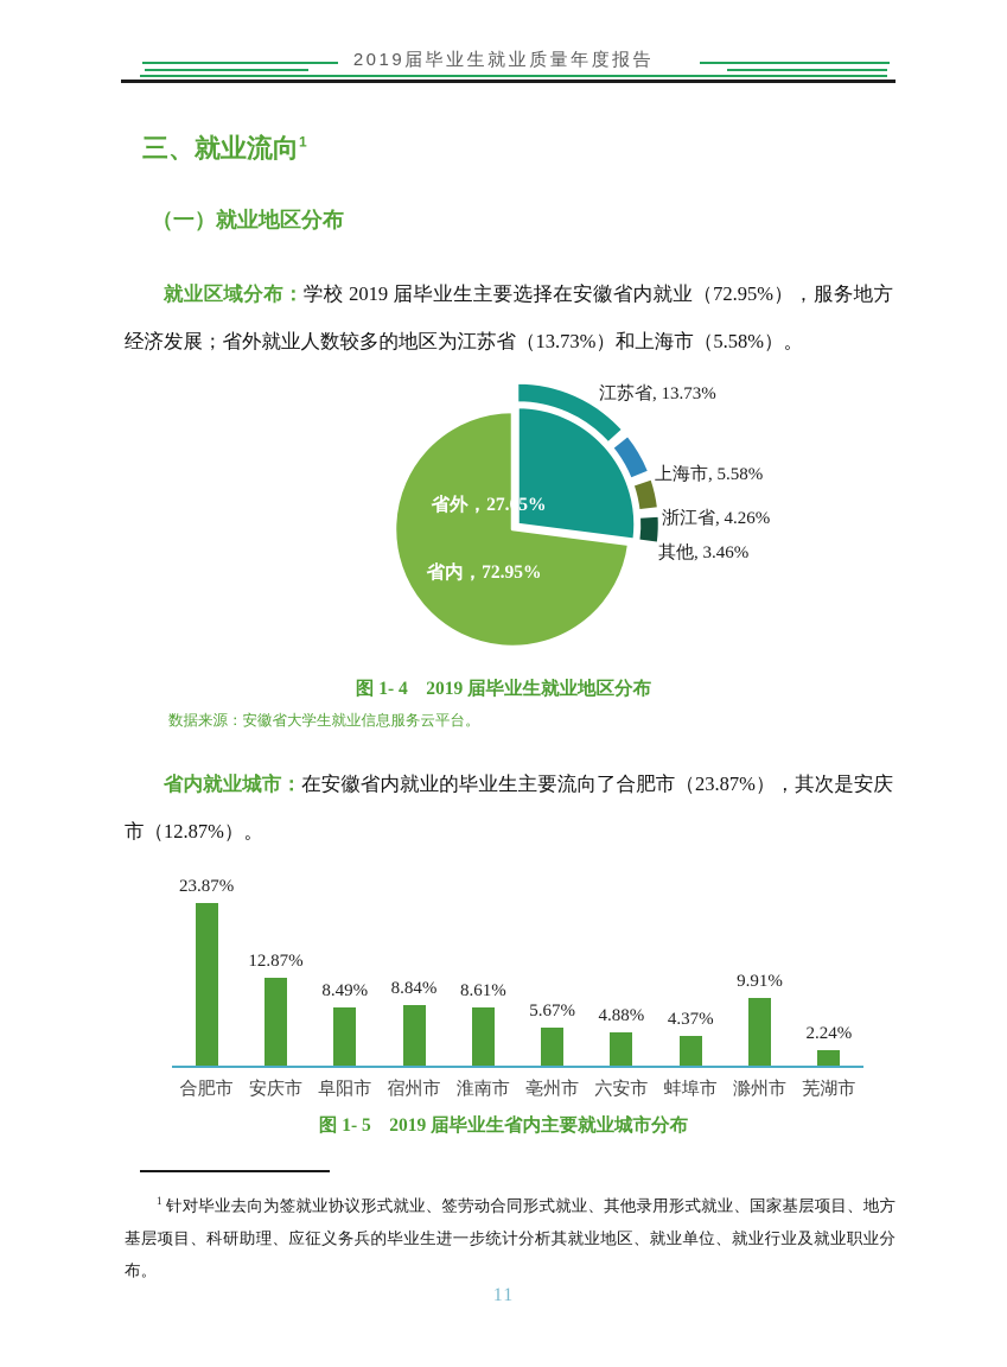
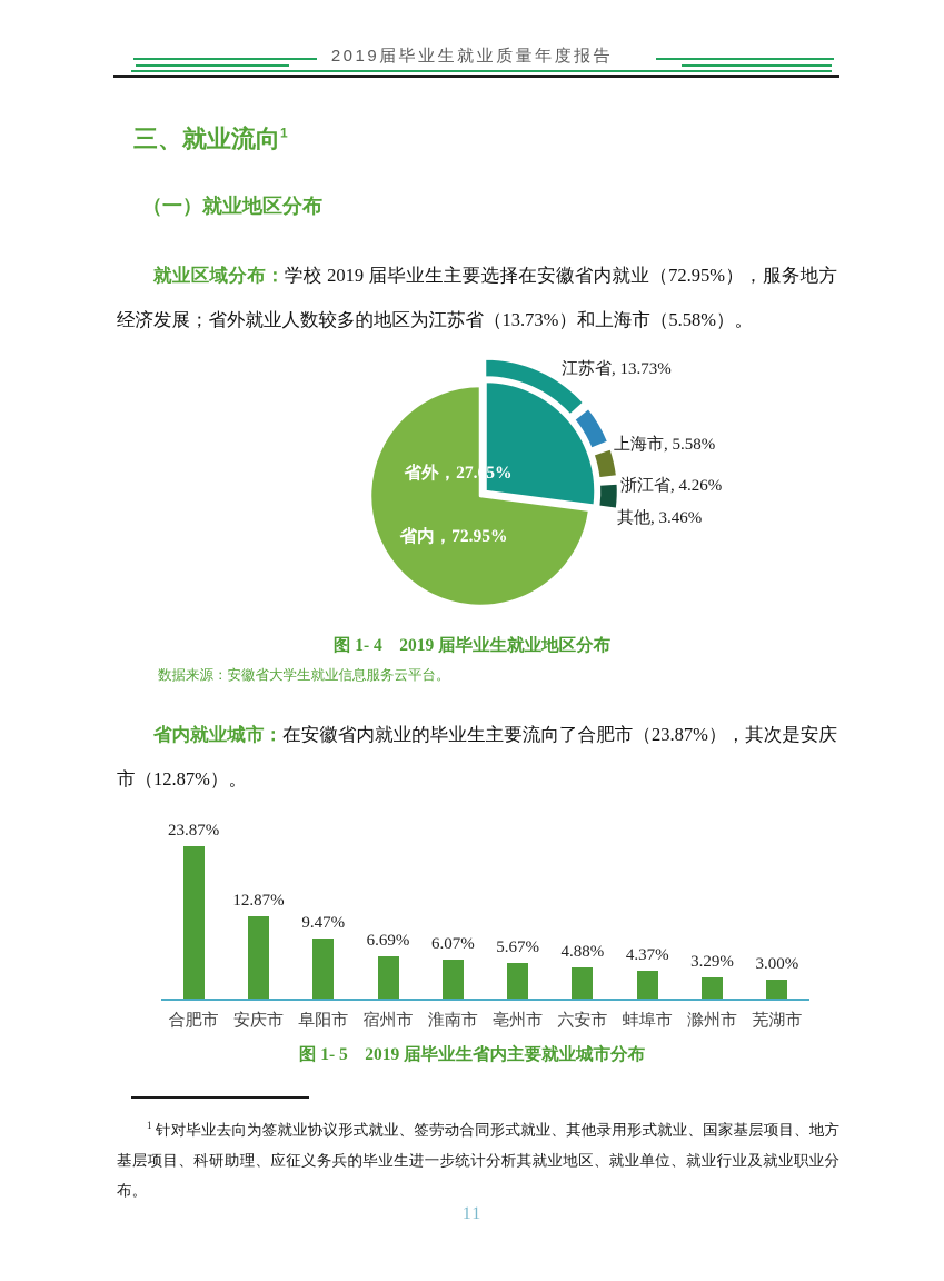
图 1-5 2019届毕业生省内主要就业城市分布/阜阳市: 8.49% -> 9.47%
图 1-5 2019届毕业生省内主要就业城市分布/宿州市: 8.84% -> 6.69%
图 1-5 2019届毕业生省内主要就业城市分布/淮南市: 8.61% -> 6.07%
图 1-5 2019届毕业生省内主要就业城市分布/滁州市: 9.91% -> 3.29%
图 1-5 2019届毕业生省内主要就业城市分布/芜湖市: 2.24% -> 3.00%
